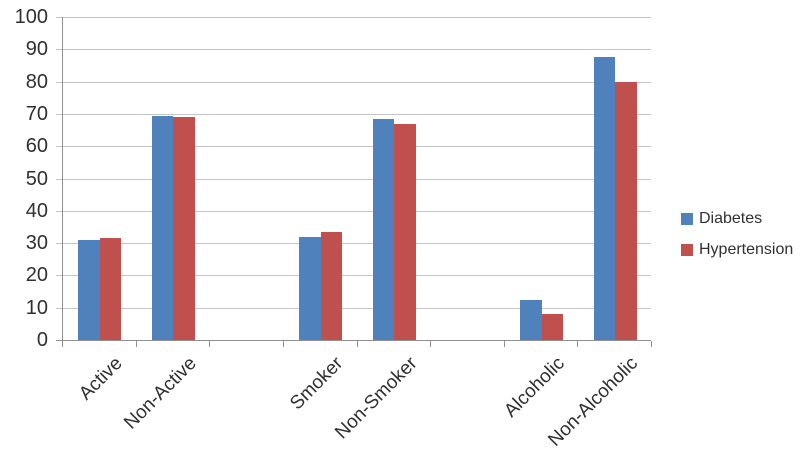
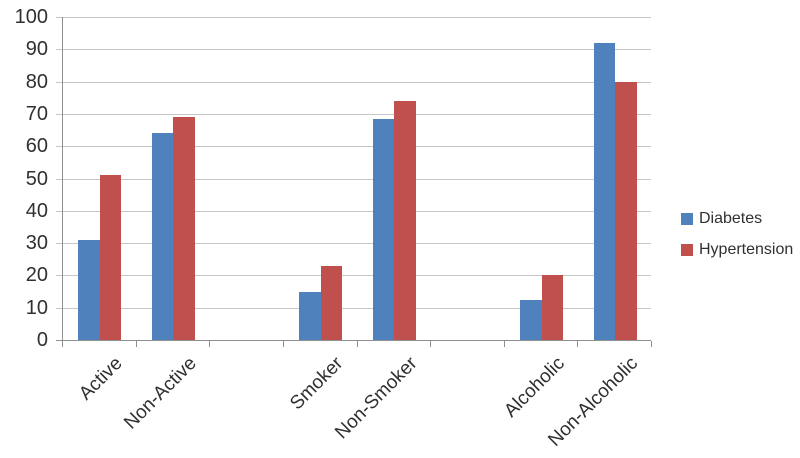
Hypertension/Active: 32 -> 51
Diabetes/Non-Active: 70 -> 64
Diabetes/Smoker: 32 -> 15
Hypertension/Smoker: 34 -> 23
Hypertension/Non-Smoker: 67 -> 74
Hypertension/Alcoholic: 8 -> 20
Diabetes/Non-Alcoholic: 88 -> 92
